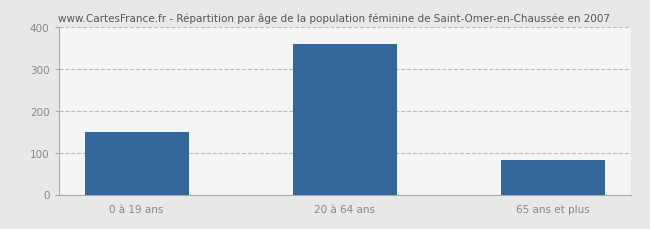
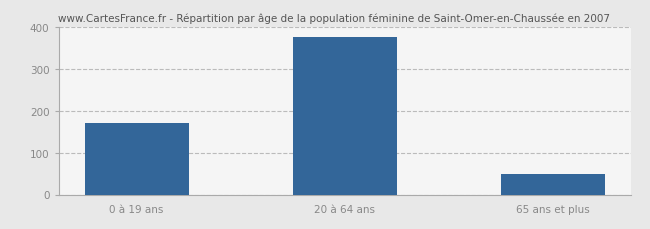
0 à 19 ans: 148 -> 170
20 à 64 ans: 358 -> 375
65 ans et plus: 82 -> 50
